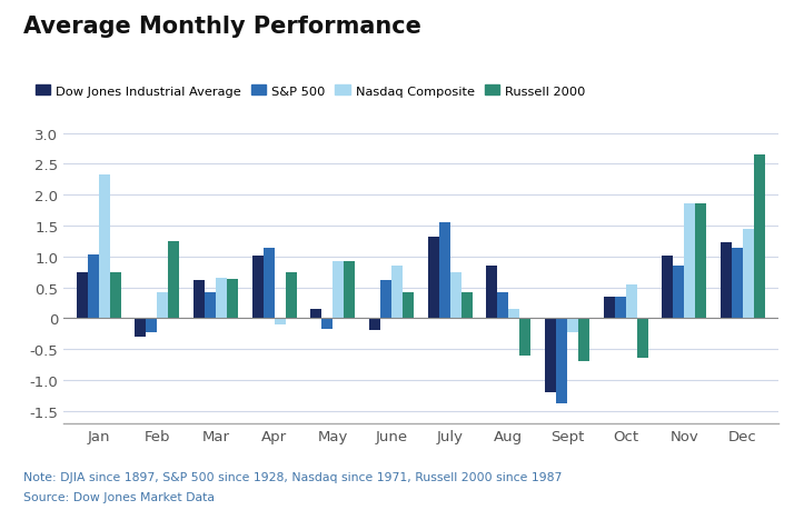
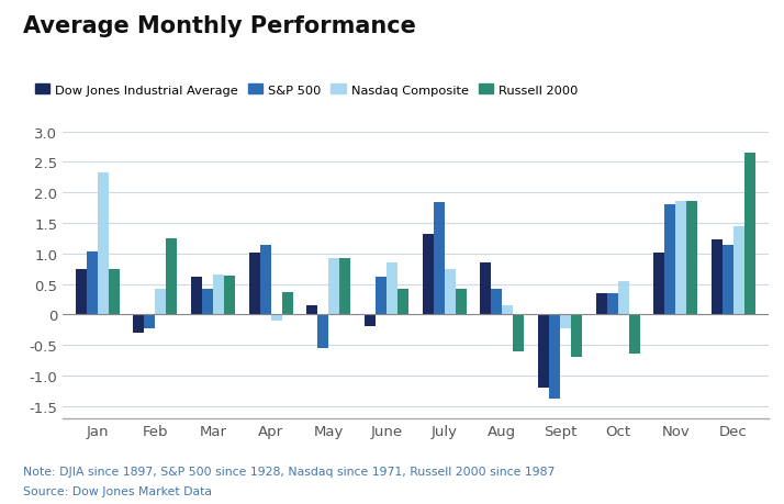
Russell 2000/Apr: 0.75 -> 0.36
S&P 500/May: -0.18 -> -0.56
S&P 500/July: 1.55 -> 1.84
S&P 500/Nov: 0.85 -> 1.80
